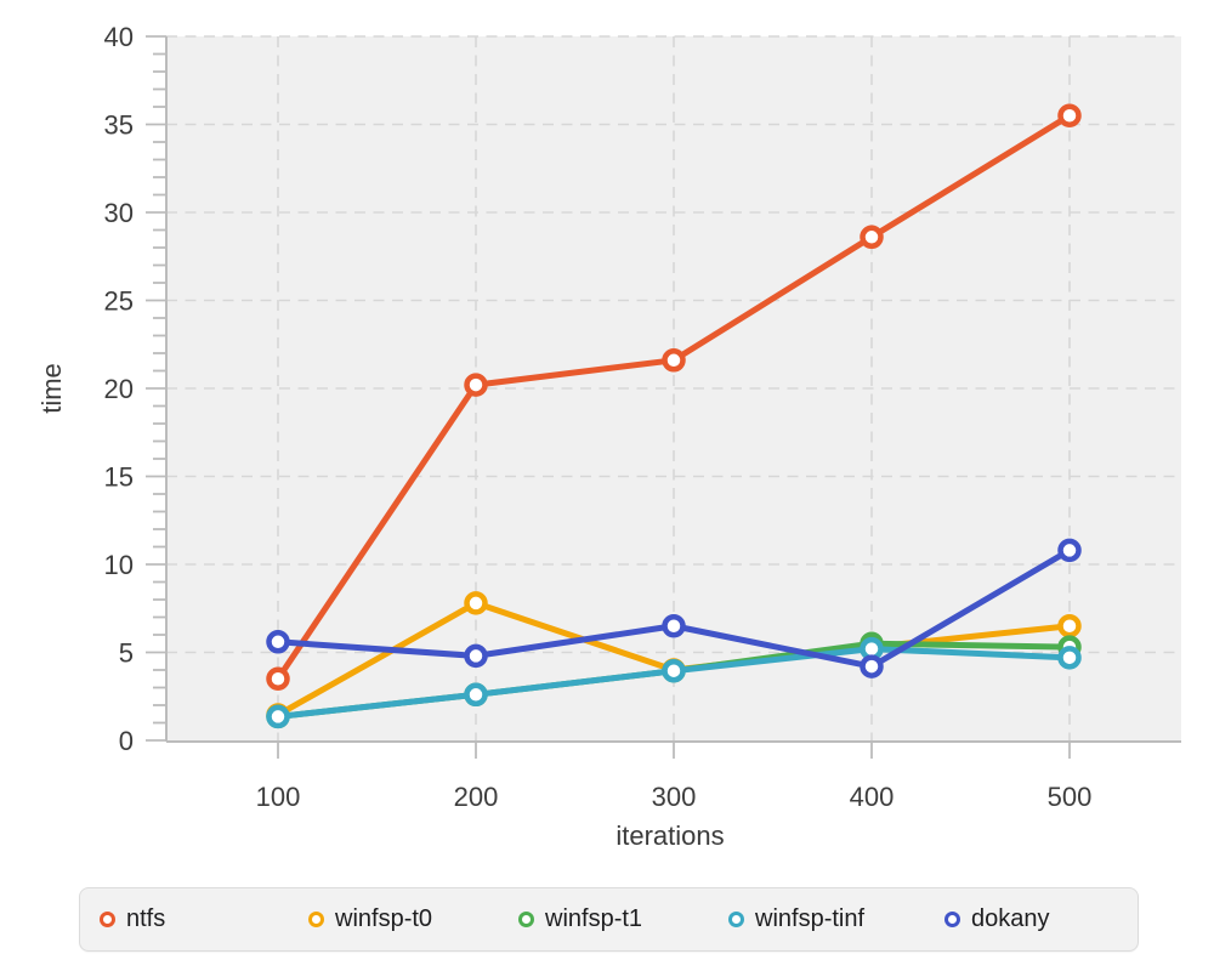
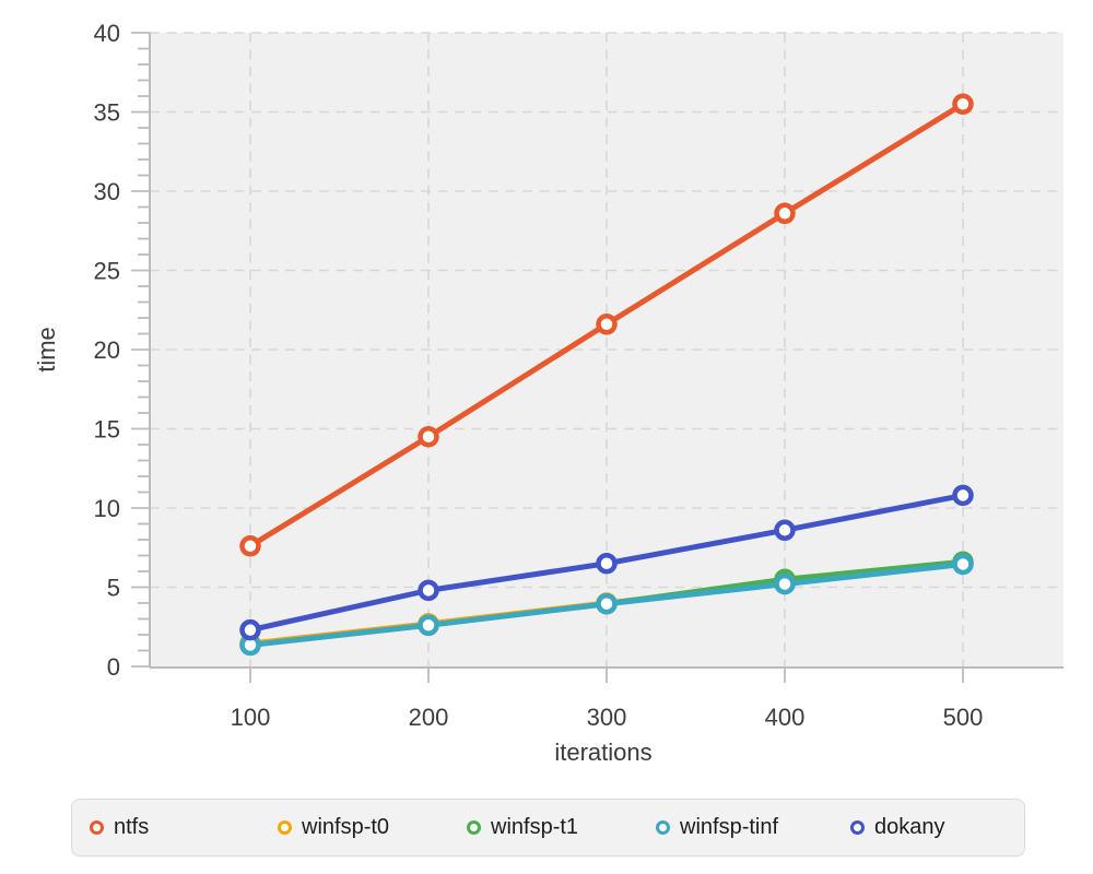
ntfs/100: 3.5 -> 7.6
dokany/100: 5.6 -> 2.3
ntfs/200: 20.2 -> 14.5
winfsp-t0/200: 7.8 -> 2.7
dokany/400: 4.2 -> 8.6
winfsp-t1/500: 5.3 -> 6.6
winfsp-tinf/500: 4.7 -> 6.5
